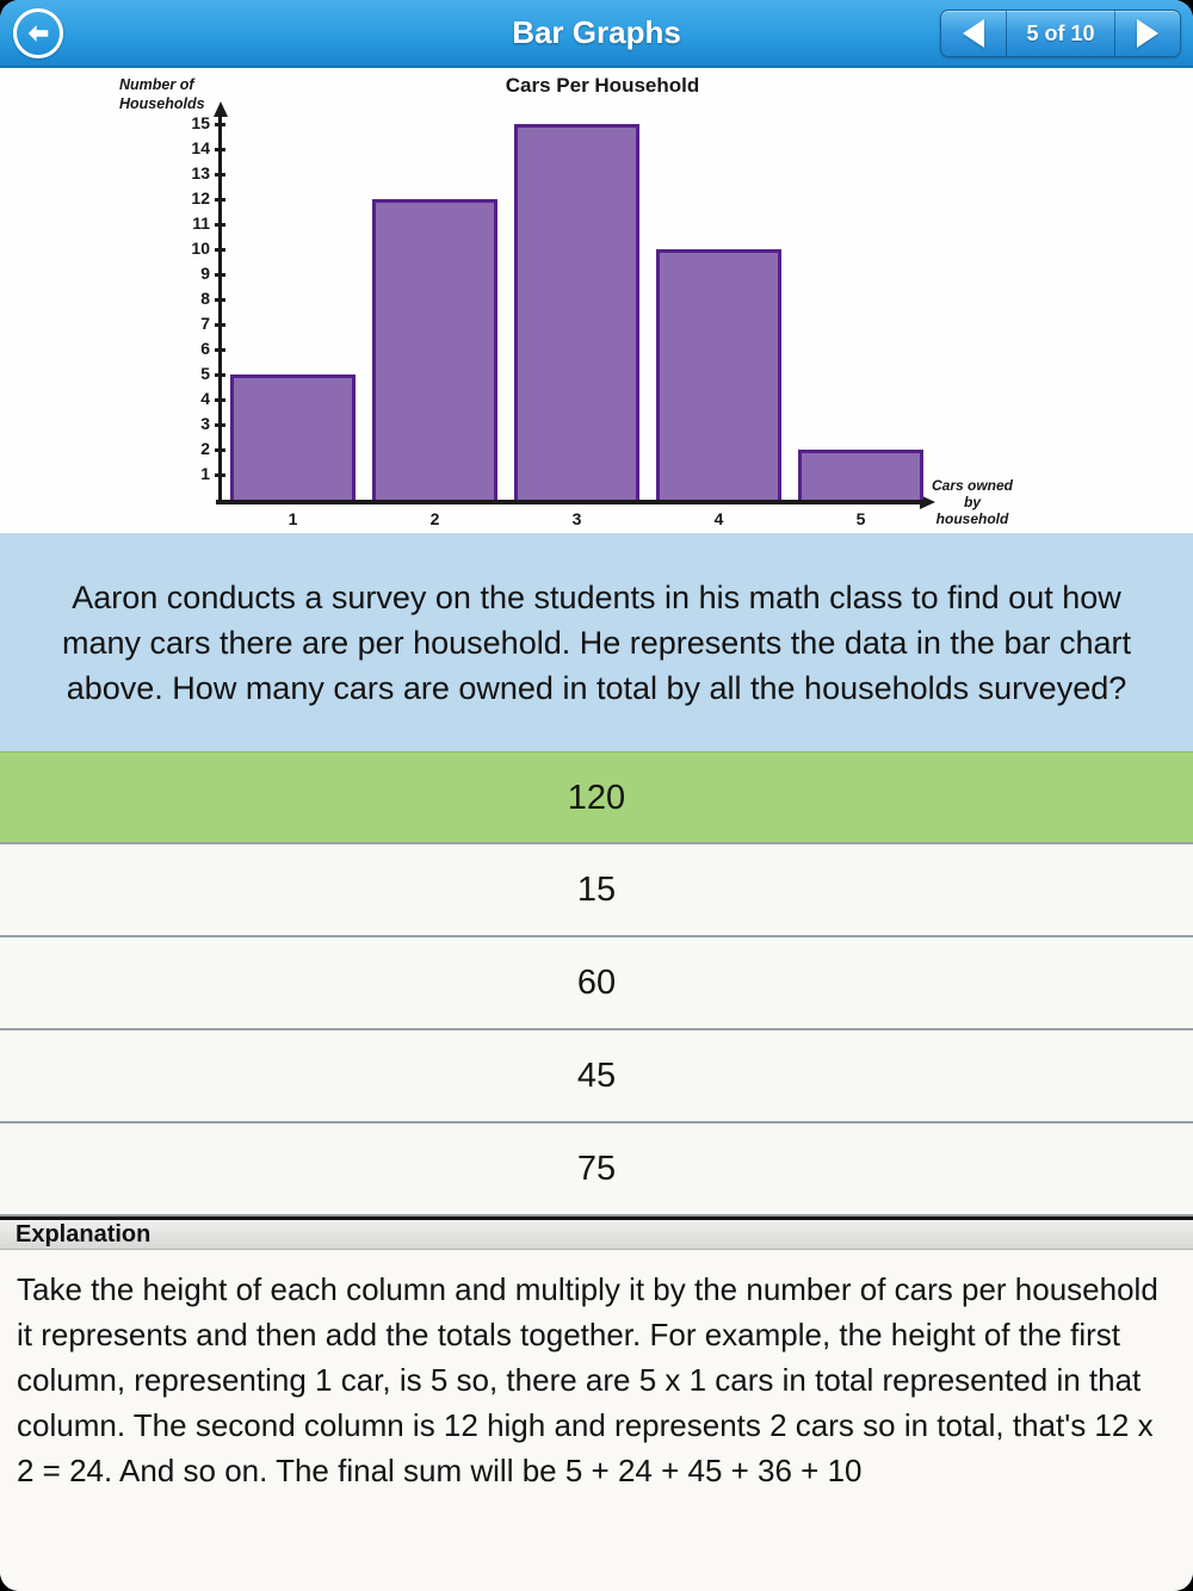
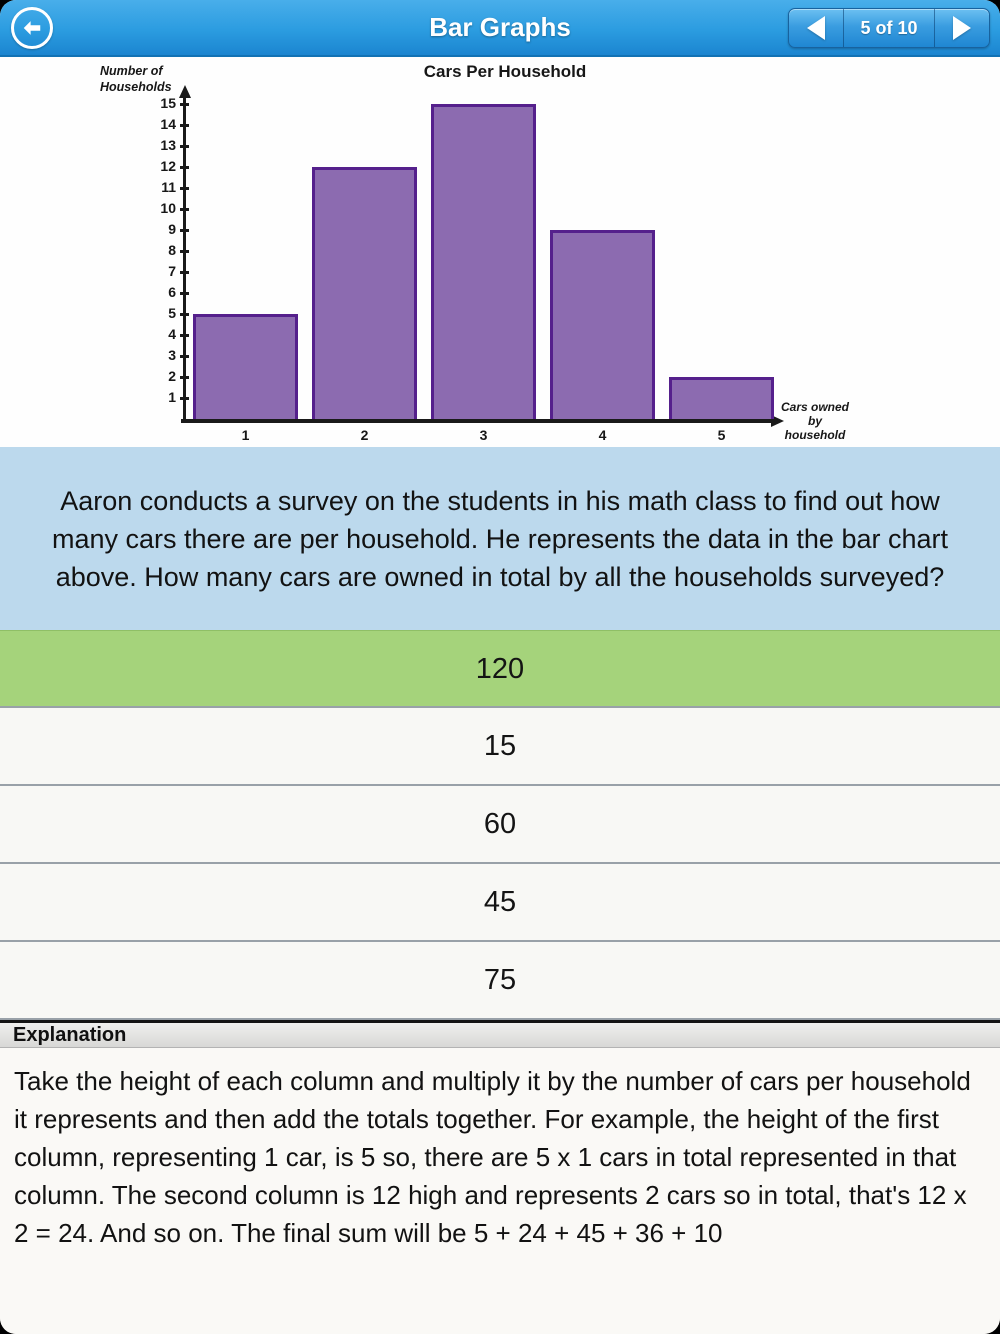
4: 10 -> 9
